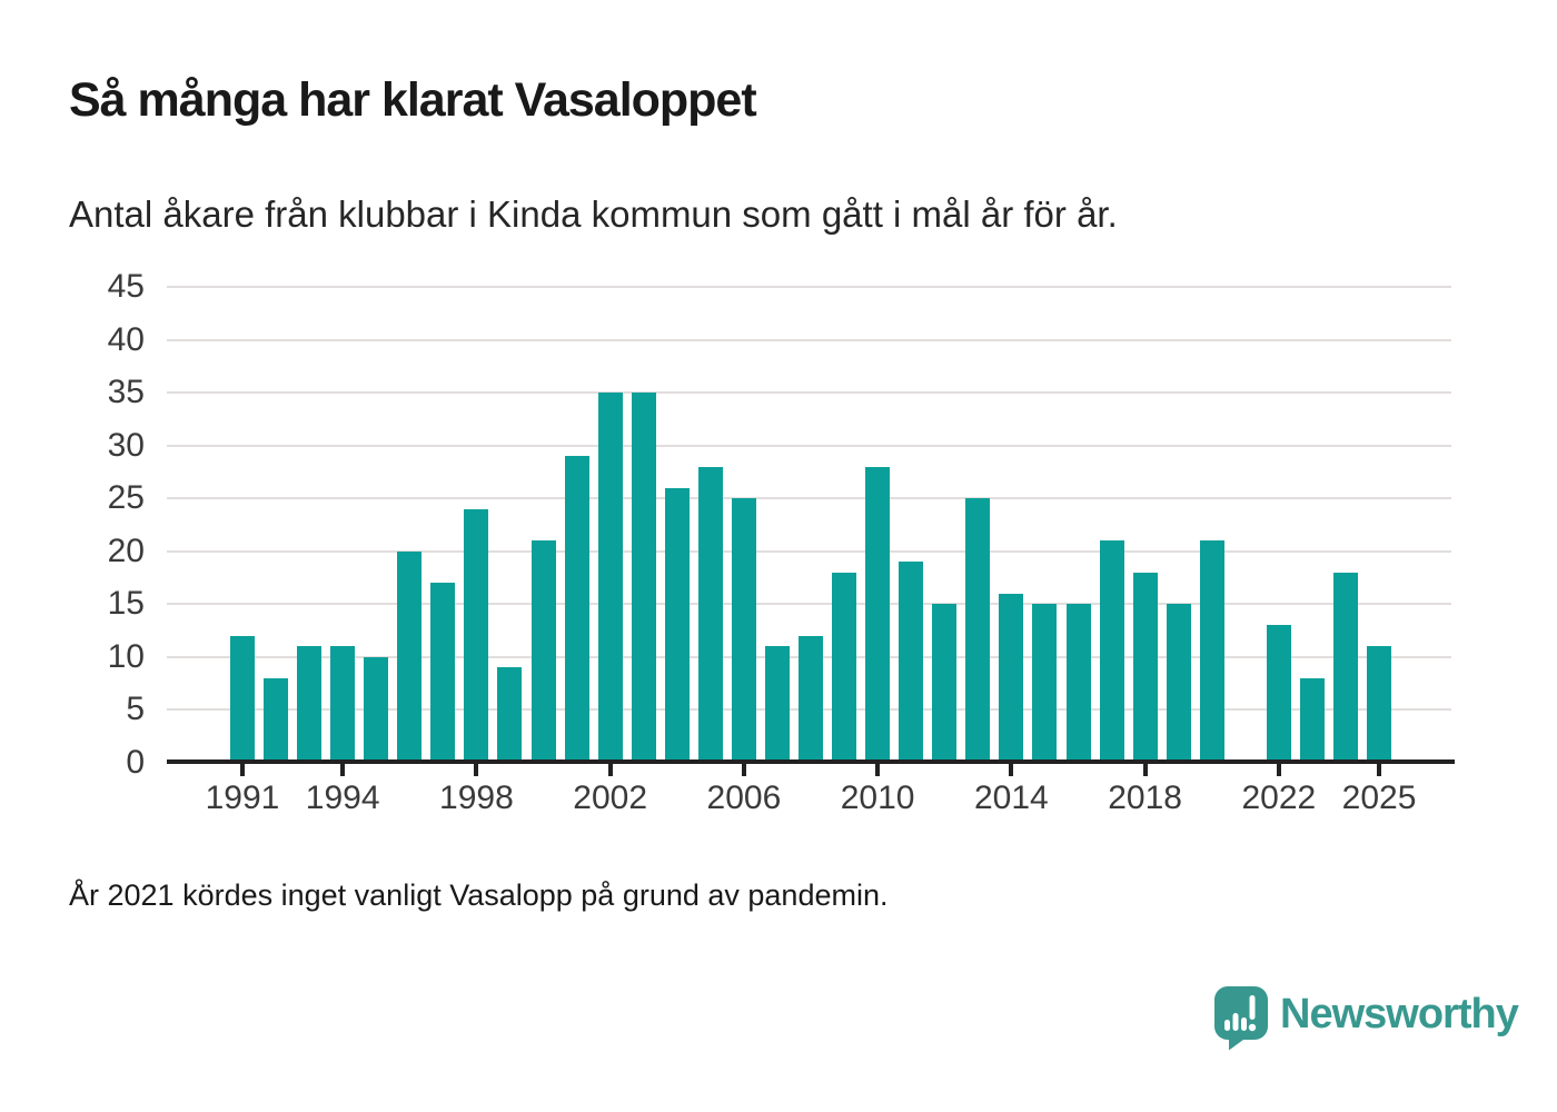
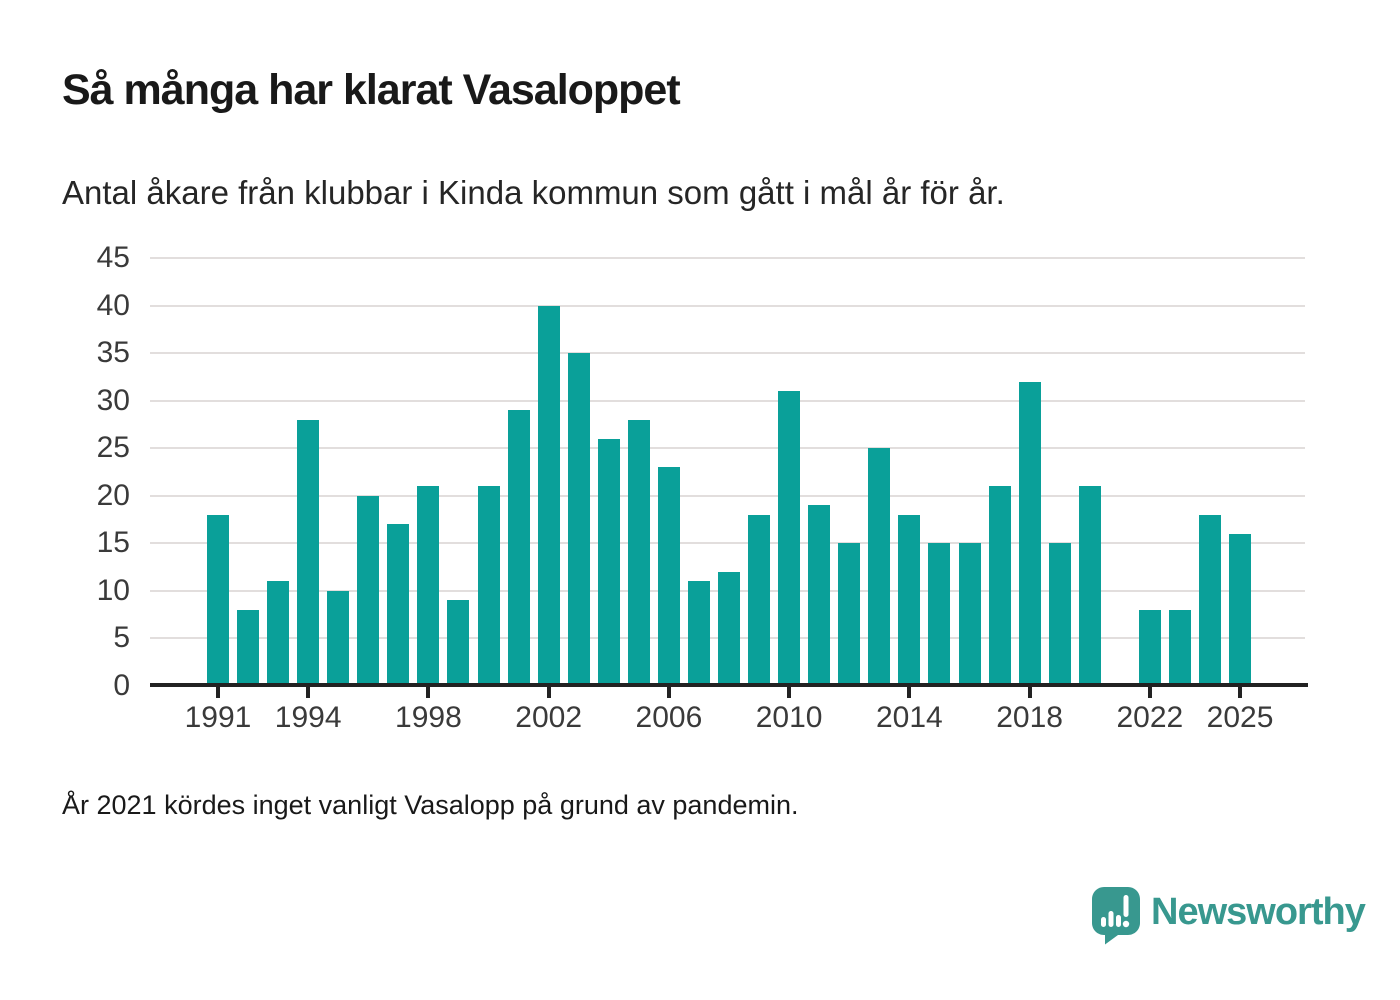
1991: 12 -> 18
1994: 11 -> 28
1998: 24 -> 21
2002: 35 -> 40
2006: 25 -> 23
2010: 28 -> 31
2014: 16 -> 18
2018: 18 -> 32
2022: 13 -> 8
2025: 11 -> 16
